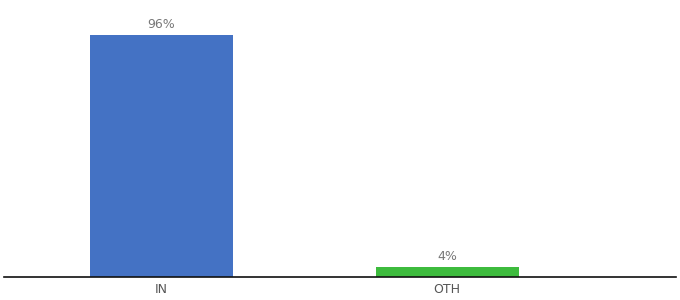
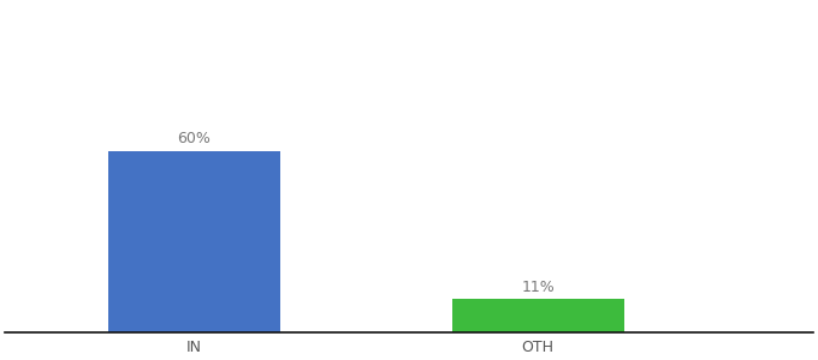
IN: 96% -> 60%
OTH: 4% -> 11%
